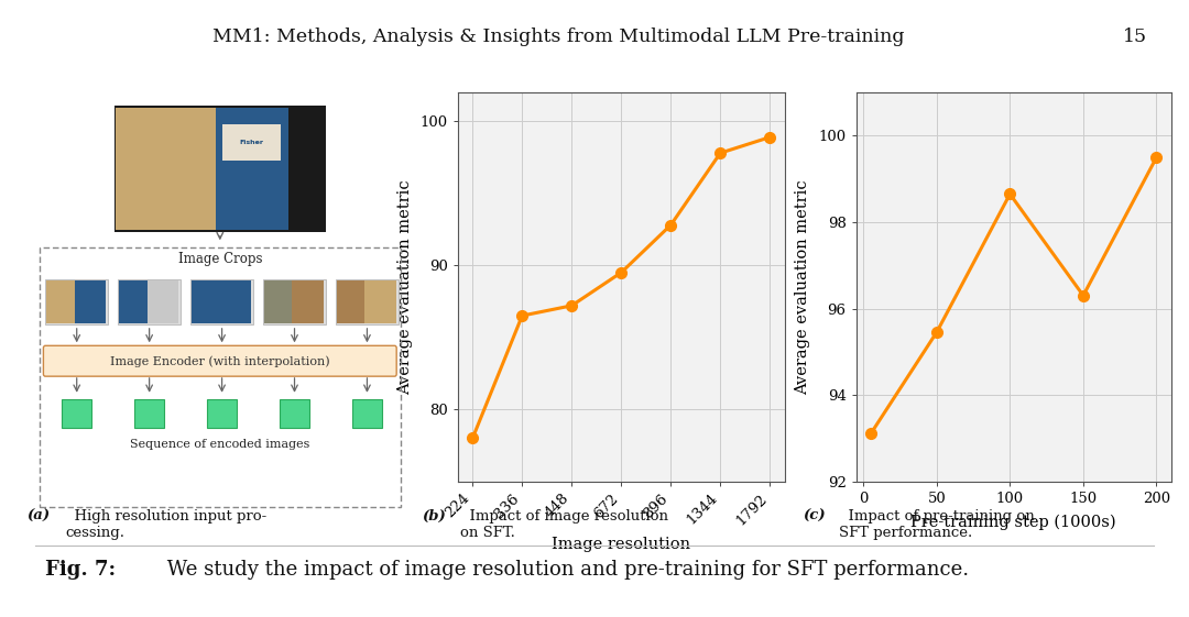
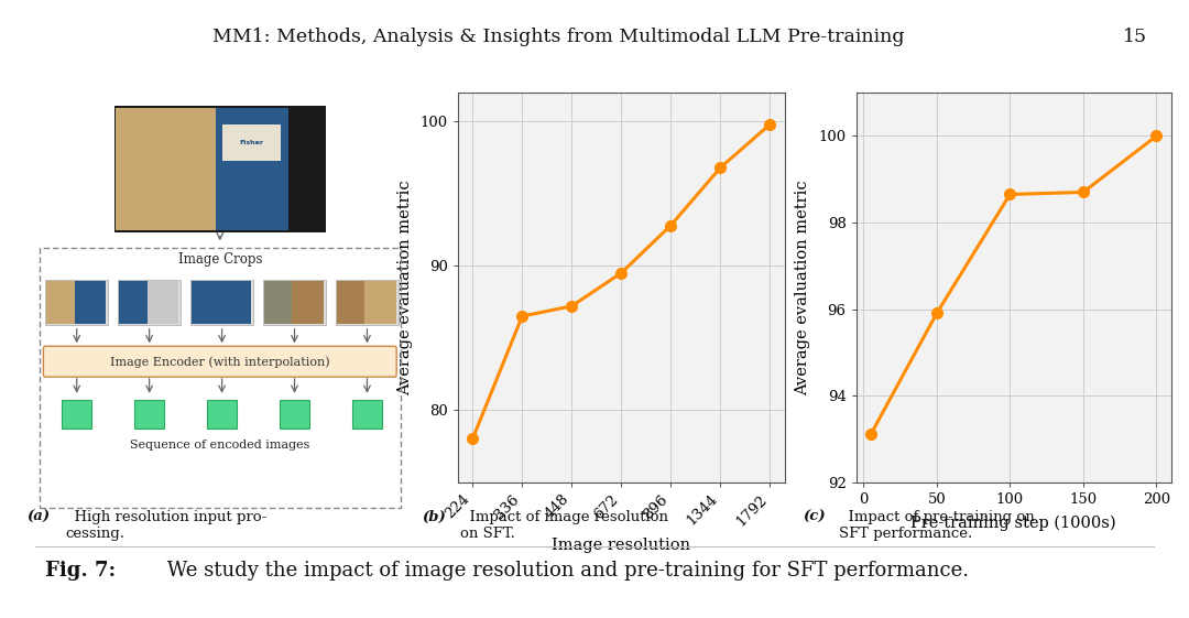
1344: 97.8 -> 96.8
1792: 98.9 -> 99.8
50: 95.45 -> 95.90
150: 96.30 -> 98.70
200: 99.50 -> 100.00
